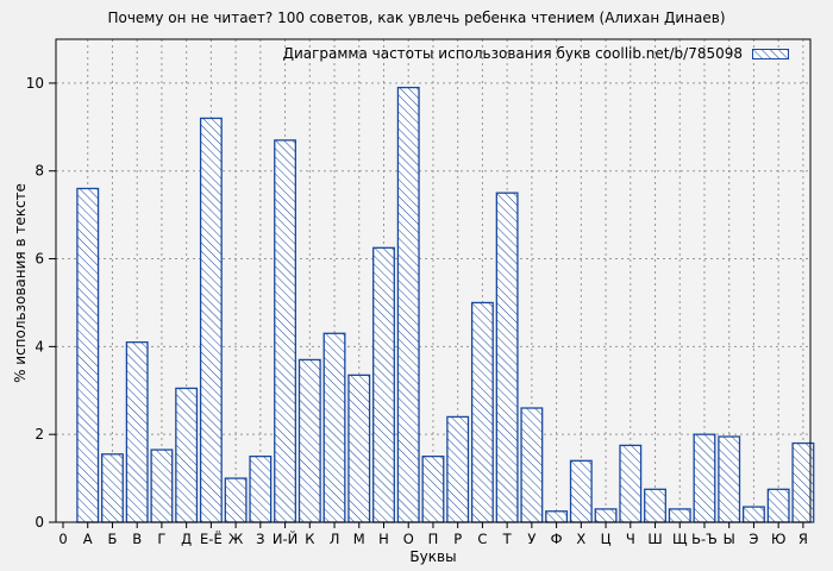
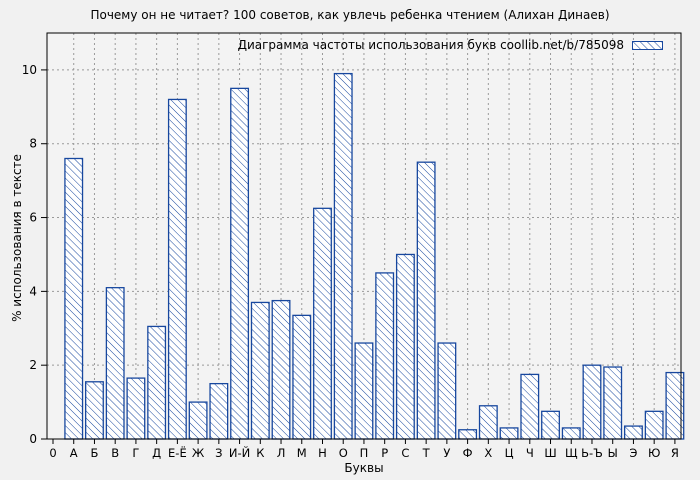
И-Й: 8.7 -> 9.5
Л: 4.3 -> 3.8
П: 1.5 -> 2.6
Р: 2.4 -> 4.5
Х: 1.4 -> 0.9
